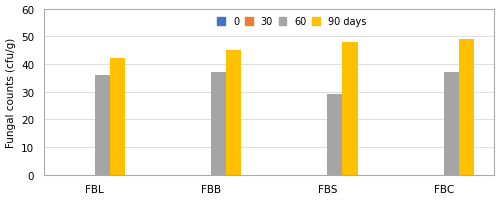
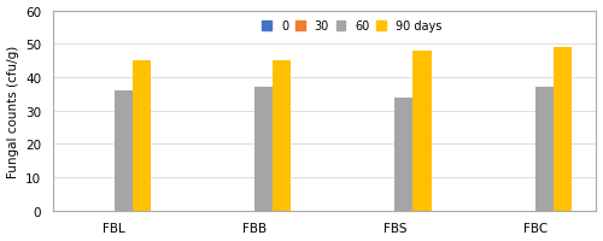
90 days/FBL: 42 -> 45
60/FBS: 29 -> 34
